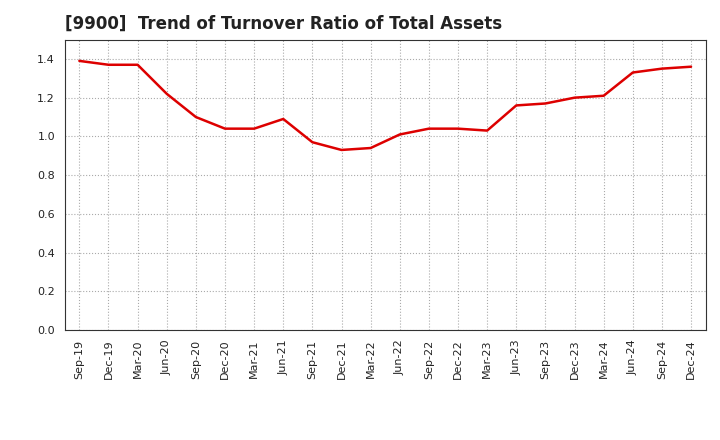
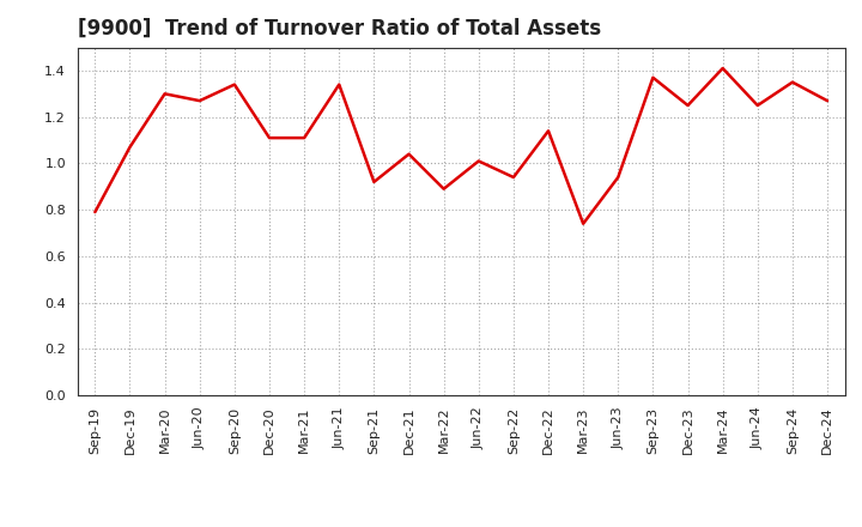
Sep-19: 1.39 -> 0.79
Dec-19: 1.37 -> 1.07
Mar-20: 1.37 -> 1.30
Jun-20: 1.22 -> 1.27
Sep-20: 1.10 -> 1.34
Dec-20: 1.04 -> 1.11
Mar-21: 1.04 -> 1.11
Jun-21: 1.09 -> 1.34
Sep-21: 0.97 -> 0.92
Dec-21: 0.93 -> 1.04
Mar-22: 0.94 -> 0.89
Sep-22: 1.04 -> 0.94
Dec-22: 1.04 -> 1.14
Mar-23: 1.03 -> 0.74
Jun-23: 1.16 -> 0.94
Sep-23: 1.17 -> 1.37
Dec-23: 1.20 -> 1.25
Mar-24: 1.21 -> 1.41
Jun-24: 1.33 -> 1.25
Dec-24: 1.36 -> 1.27
